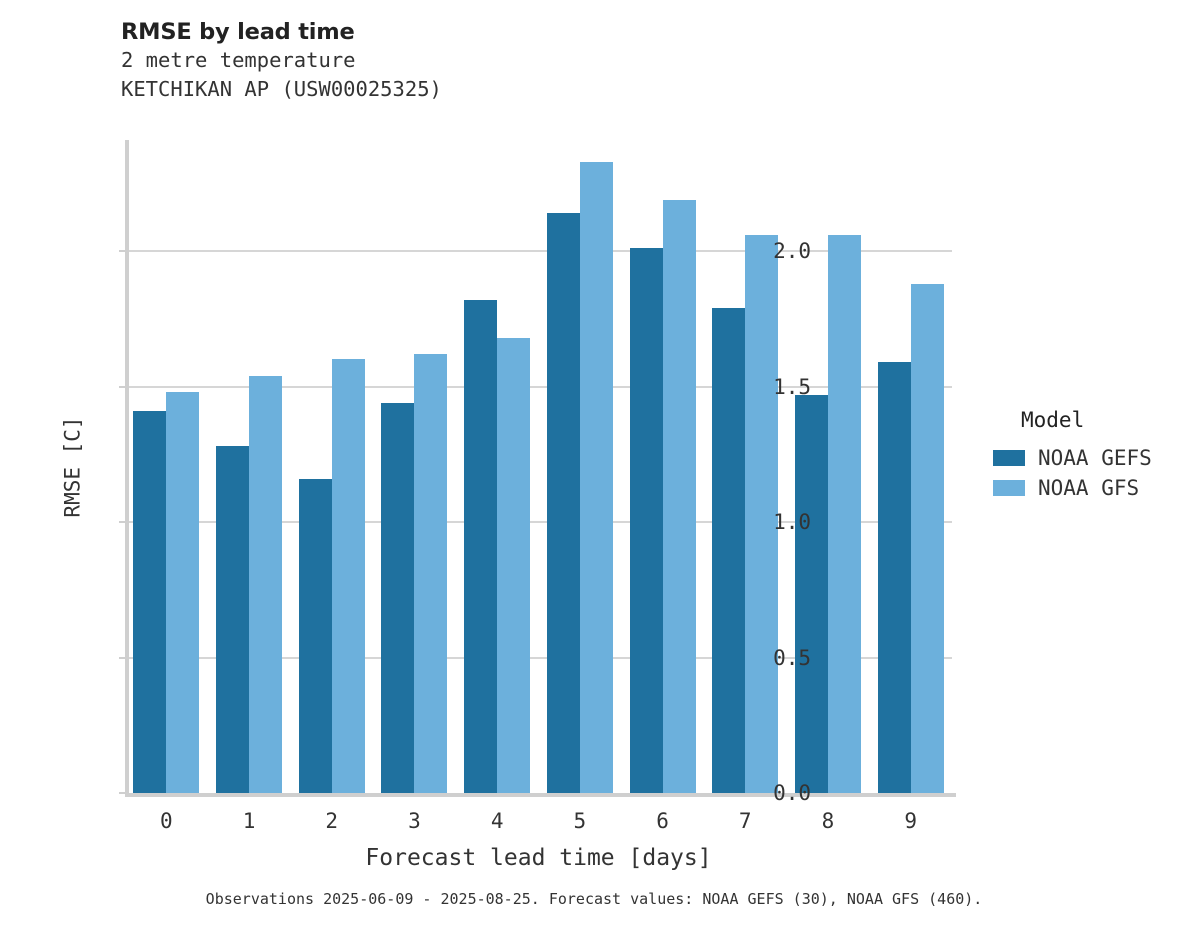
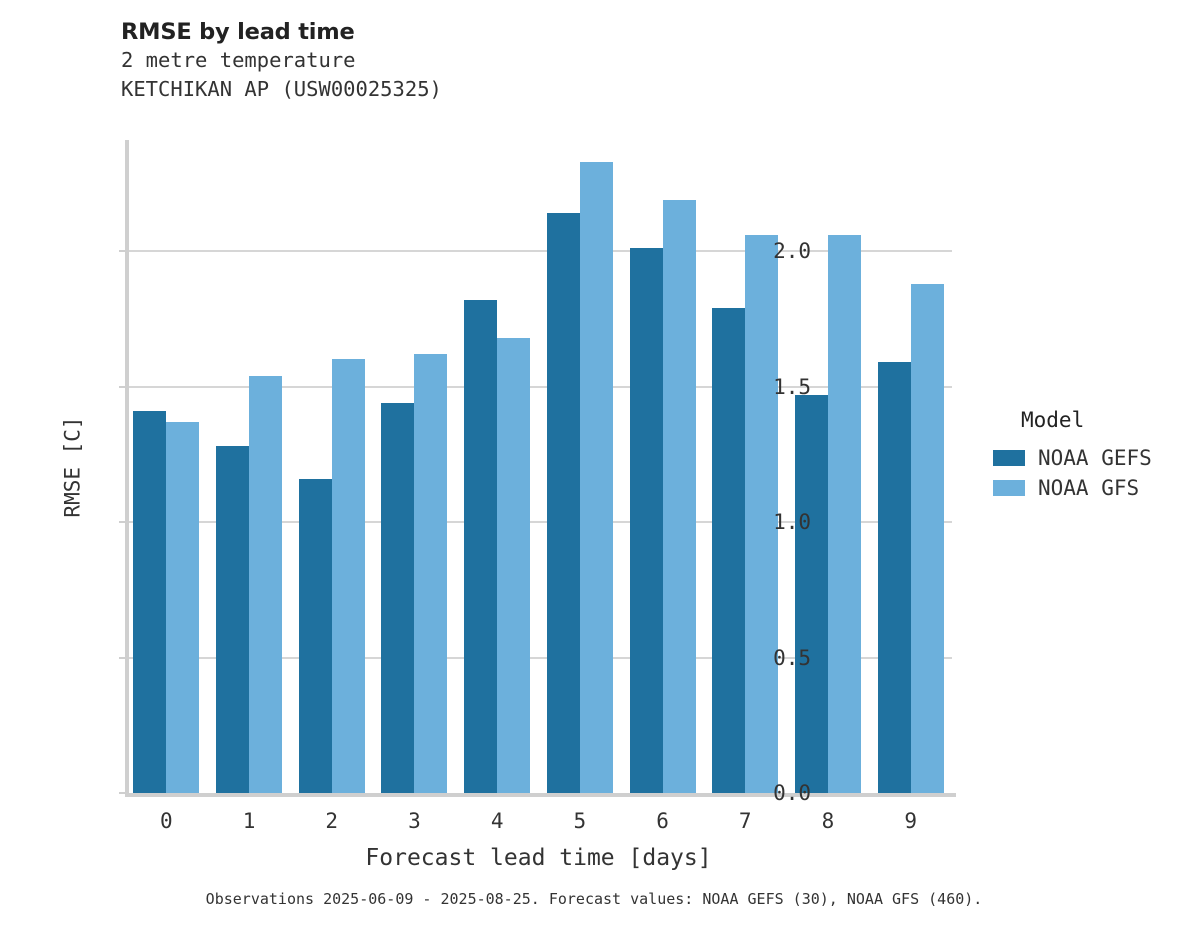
NOAA GFS/0: 1.48 -> 1.37
